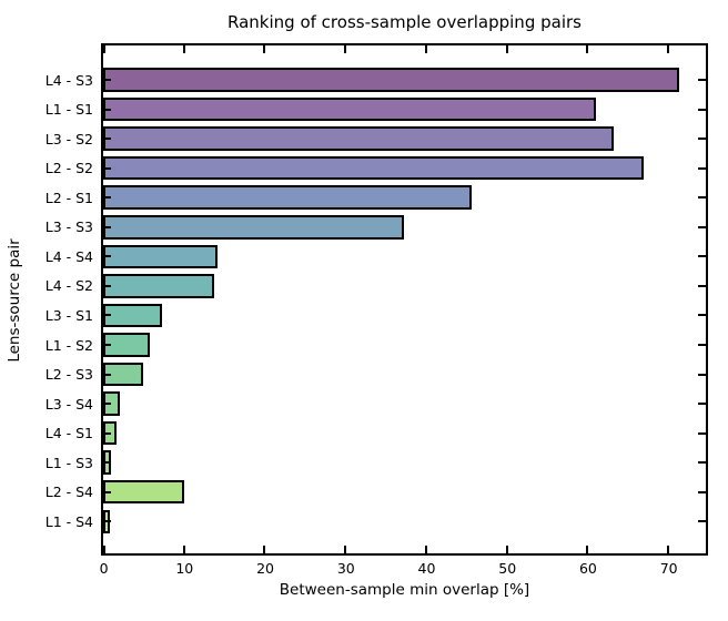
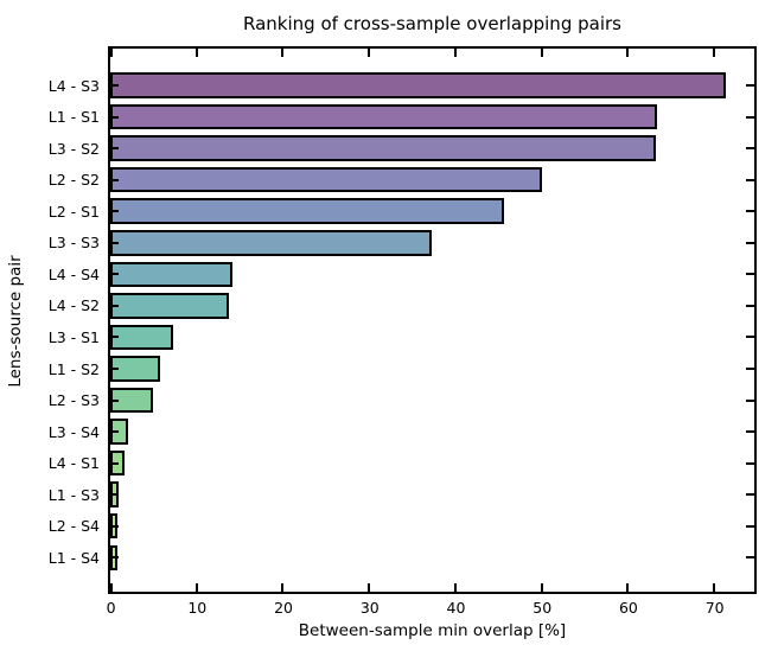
L1 - S1: 61 -> 63
L2 - S2: 67 -> 50
L2 - S4: 10 -> 1
